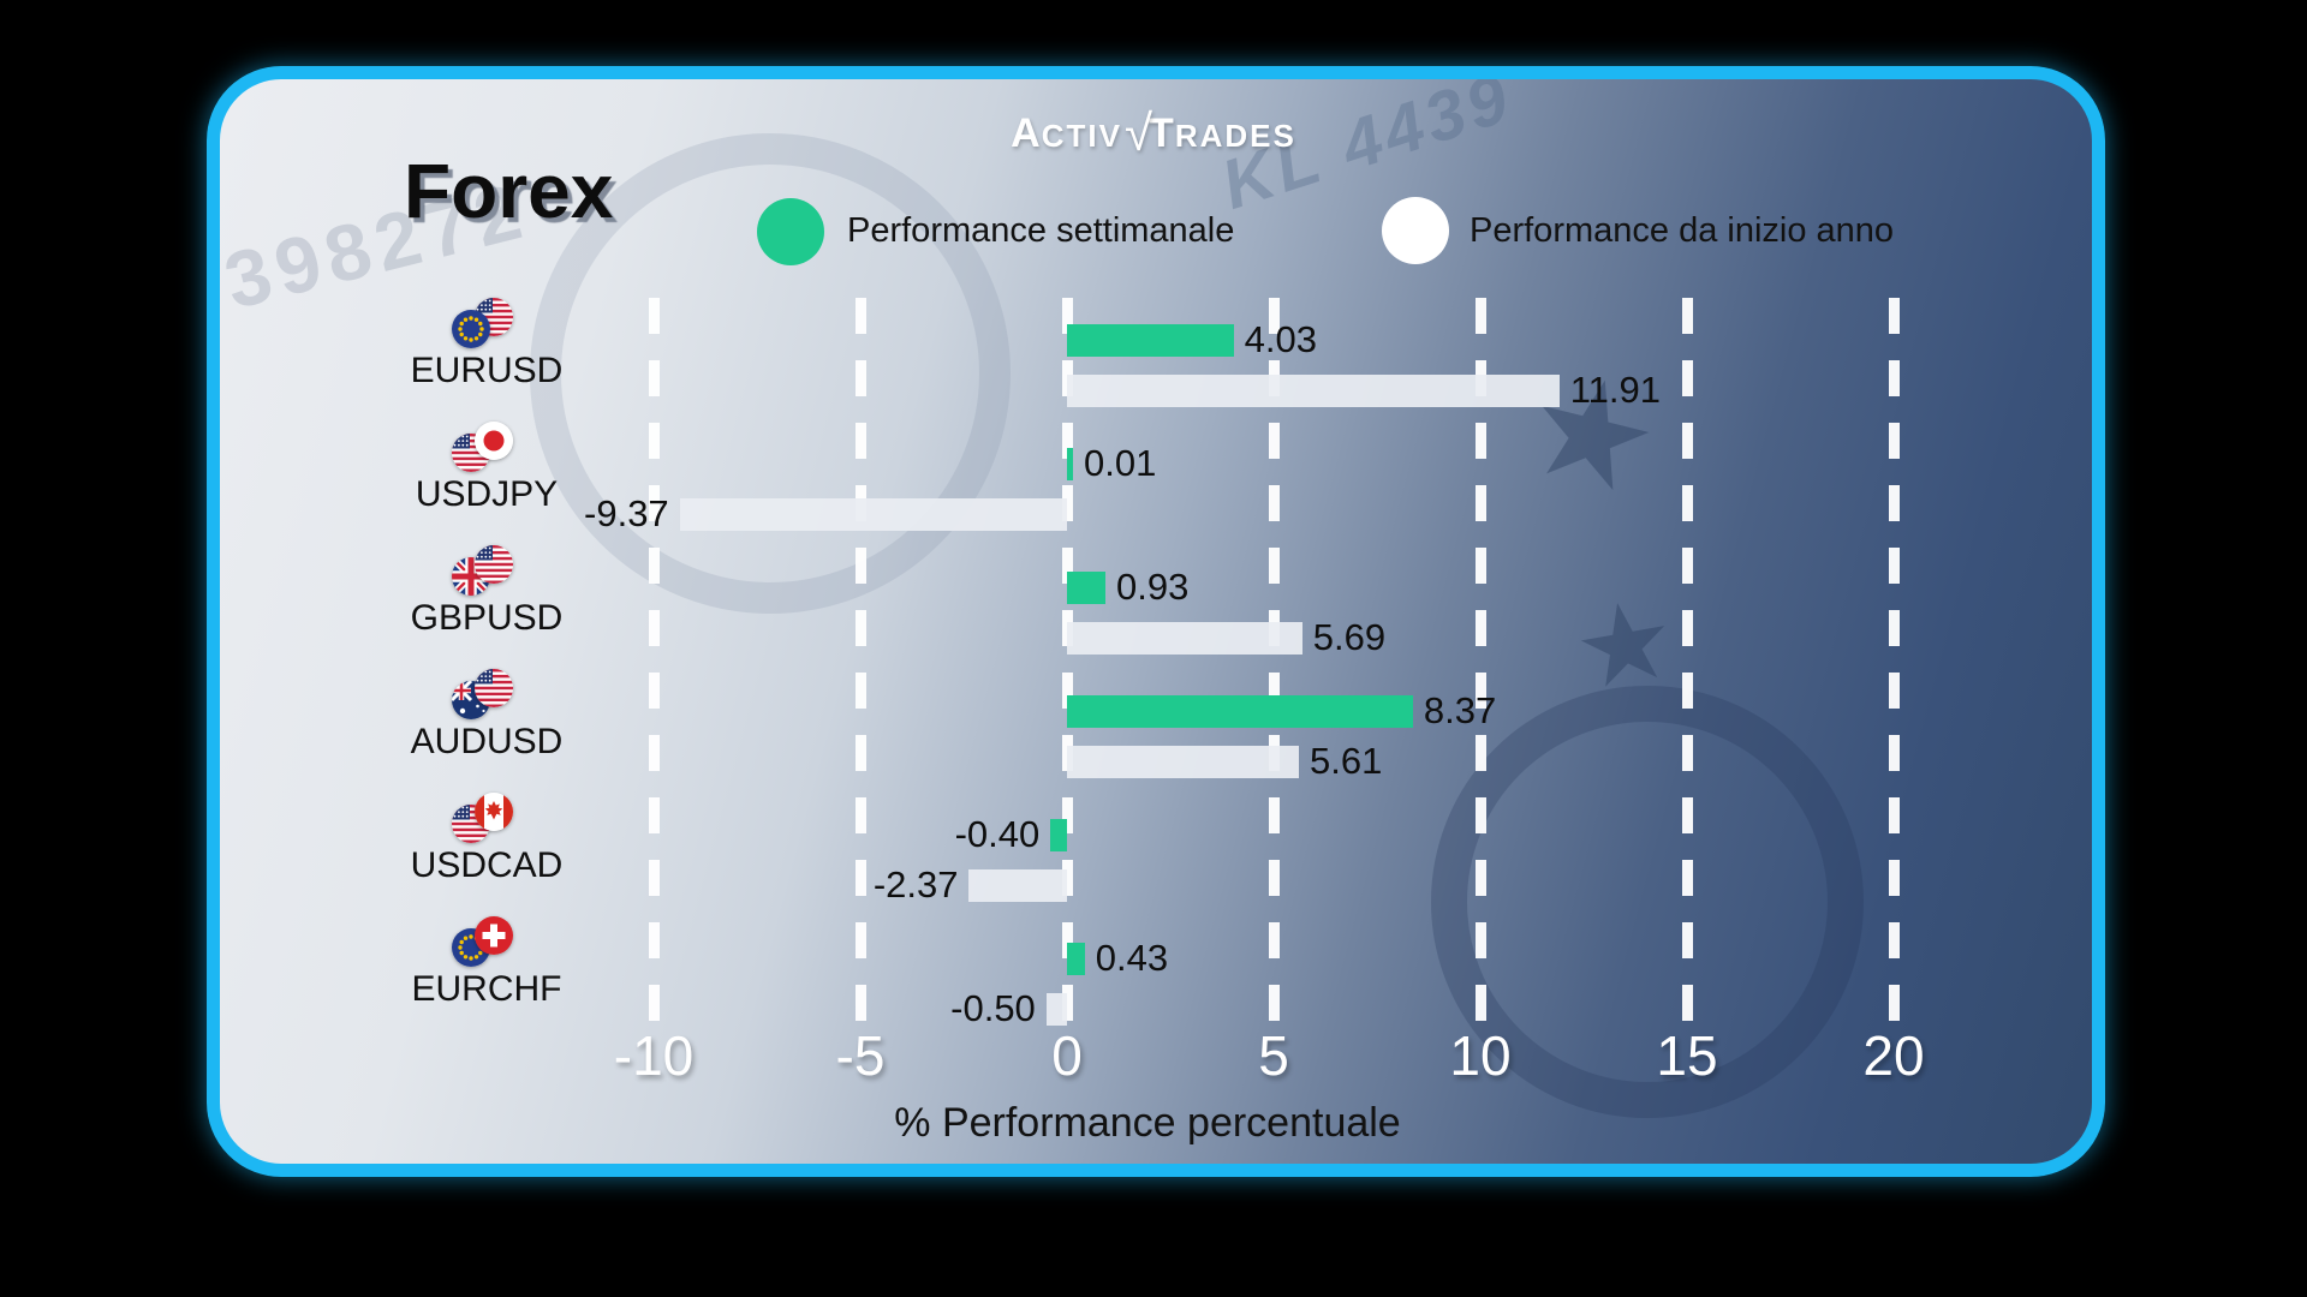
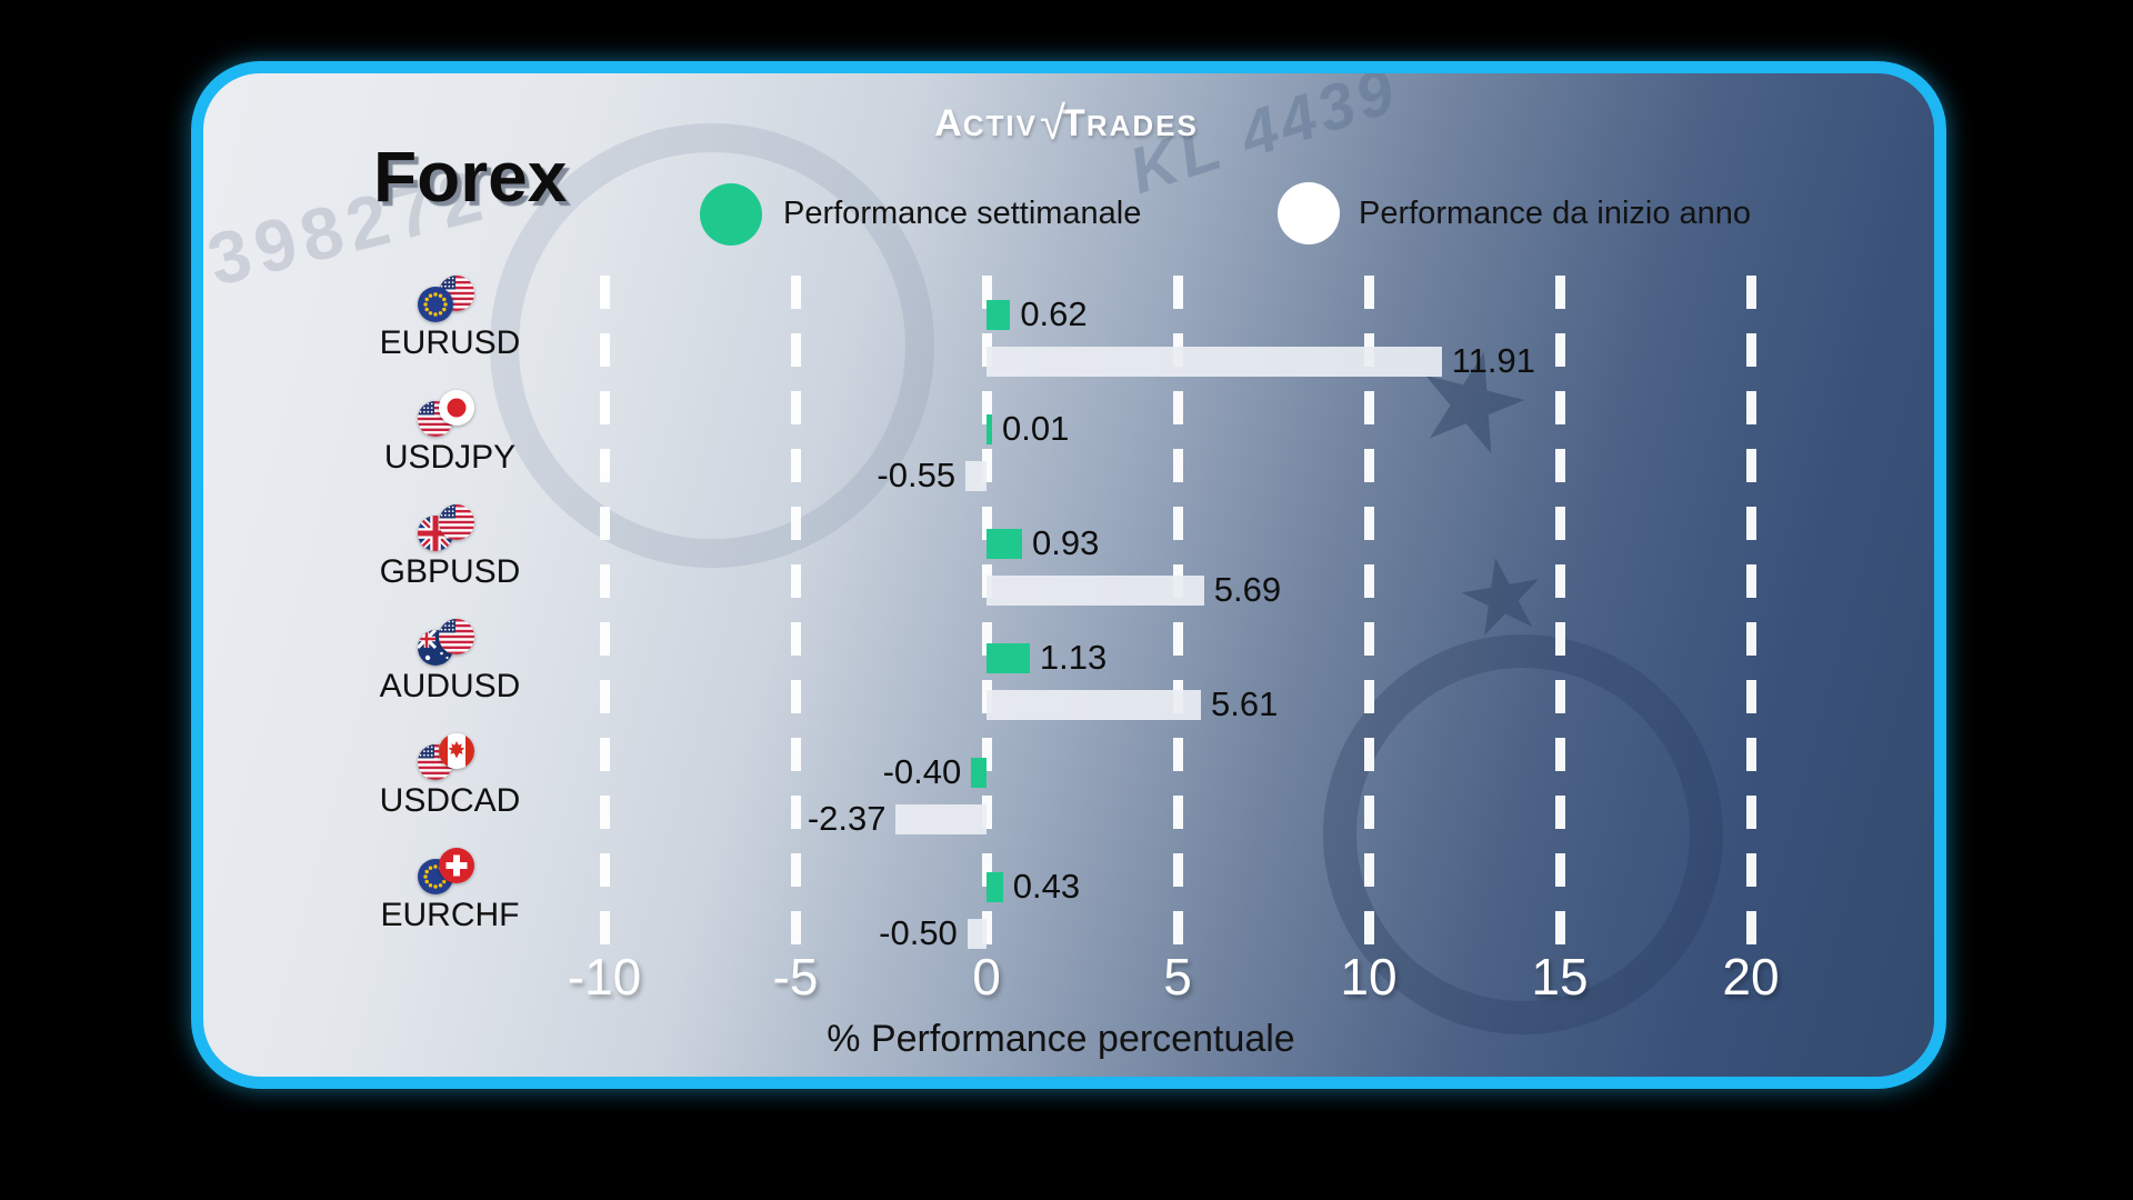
Performance settimanale/EURUSD: 4.03 -> 0.62
Performance da inizio anno/USDJPY: -9.37 -> -0.55
Performance settimanale/AUDUSD: 8.37 -> 1.13
